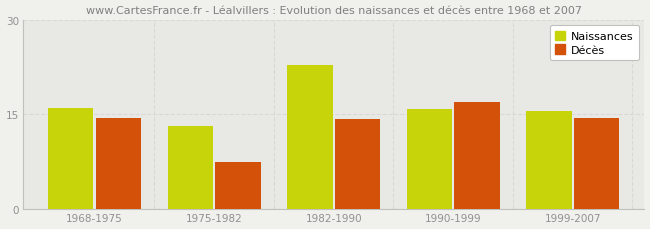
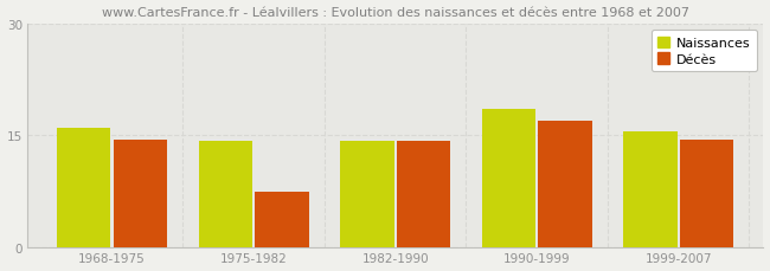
Naissances/1975-1982: 13.2 -> 14.3
Naissances/1982-1990: 22.8 -> 14.3
Naissances/1990-1999: 15.8 -> 18.5
